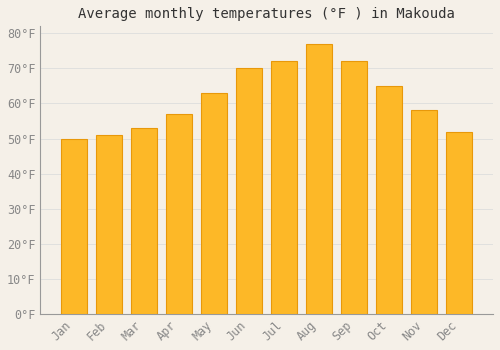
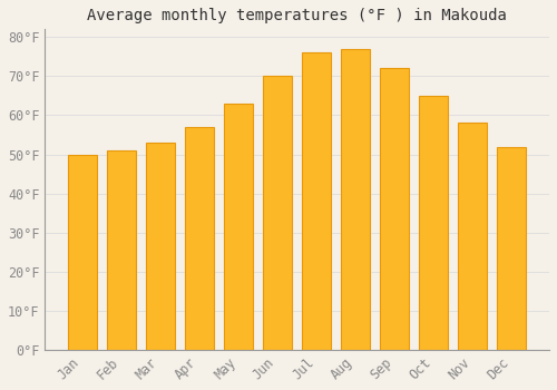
Jul: 72°F -> 76°F
